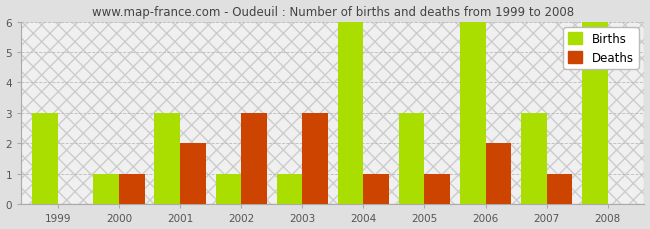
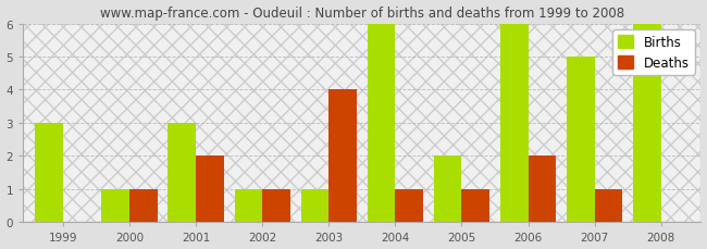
Deaths/2002: 3 -> 1
Deaths/2003: 3 -> 4
Births/2005: 3 -> 2
Births/2007: 3 -> 5
